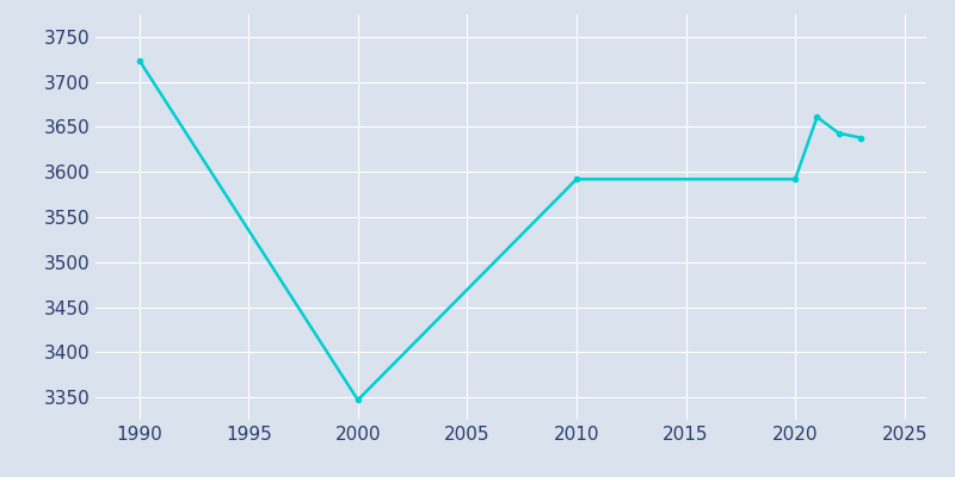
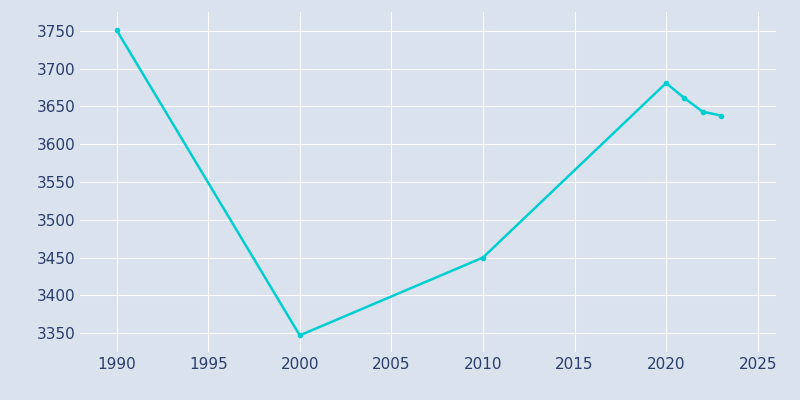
1990: 3724 -> 3751
2010: 3592 -> 3450
2020: 3592 -> 3681
